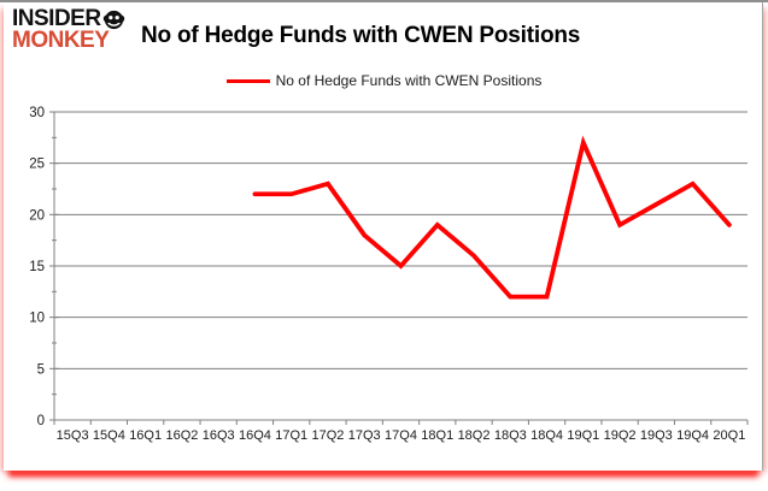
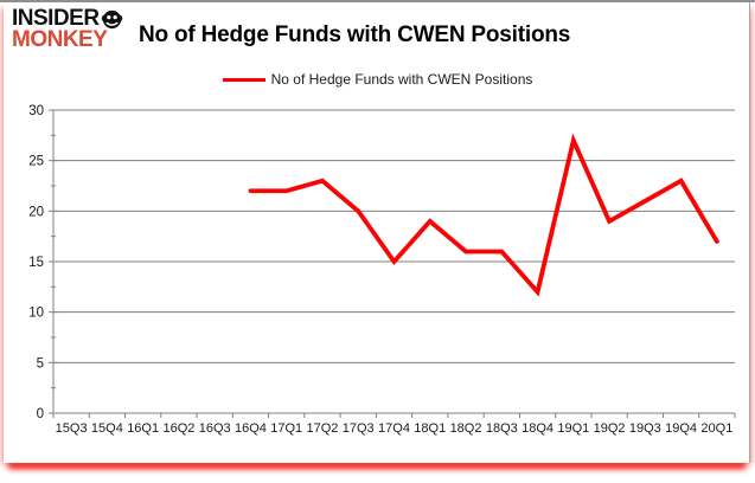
17Q3: 18 -> 20
18Q3: 12 -> 16
20Q1: 19 -> 17
